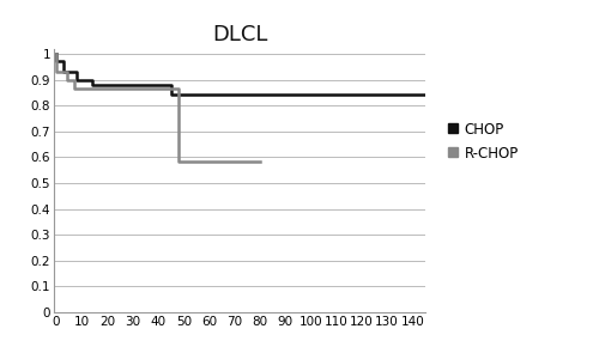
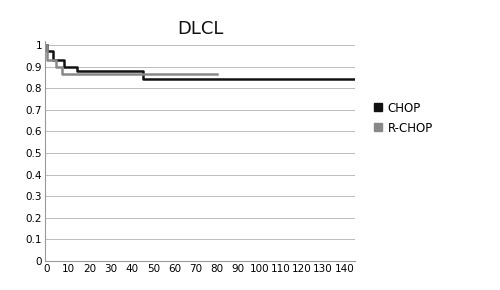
R-CHOP/80: 0.585 -> 0.867
